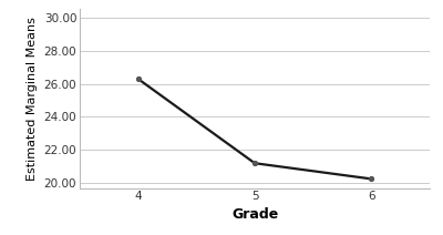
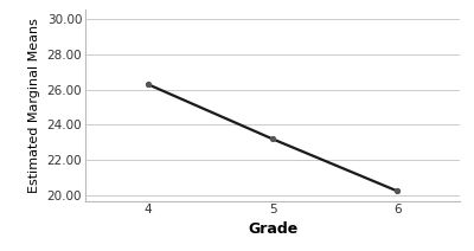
5: 21.2 -> 23.2
